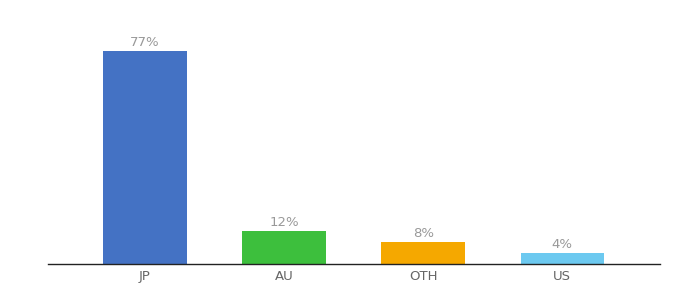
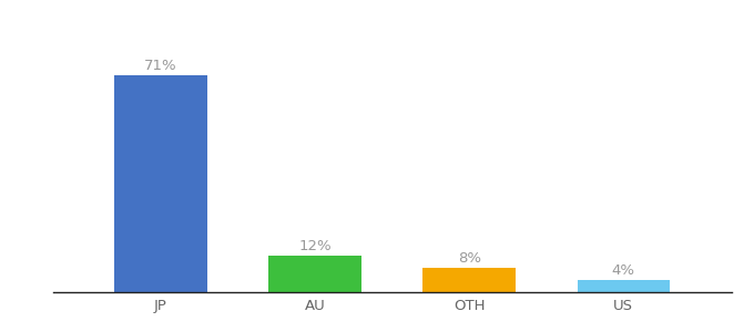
JP: 77% -> 71%
